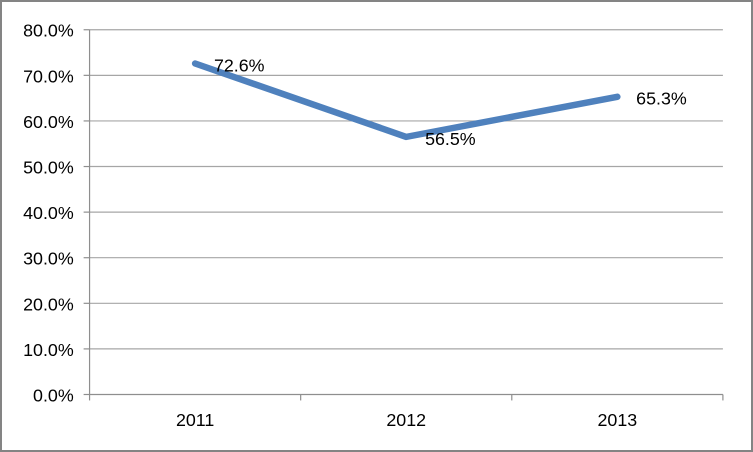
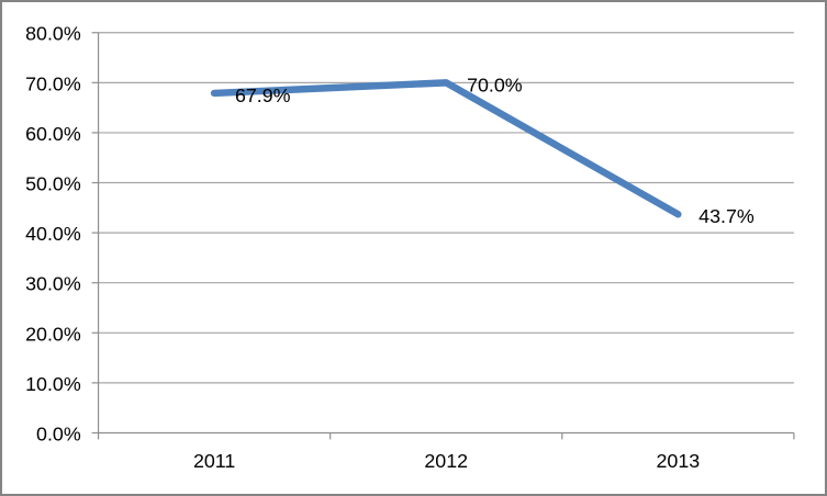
2011: 72.6% -> 67.9%
2012: 56.5% -> 70.0%
2013: 65.3% -> 43.7%
